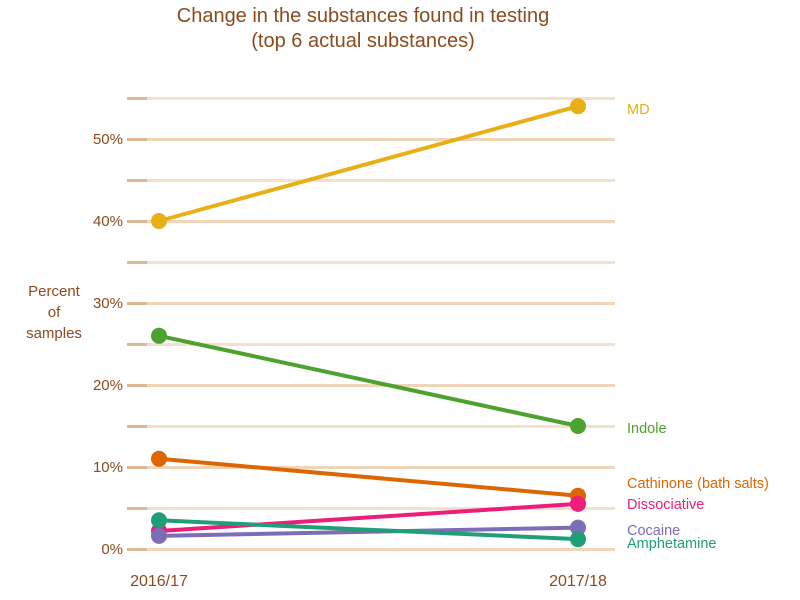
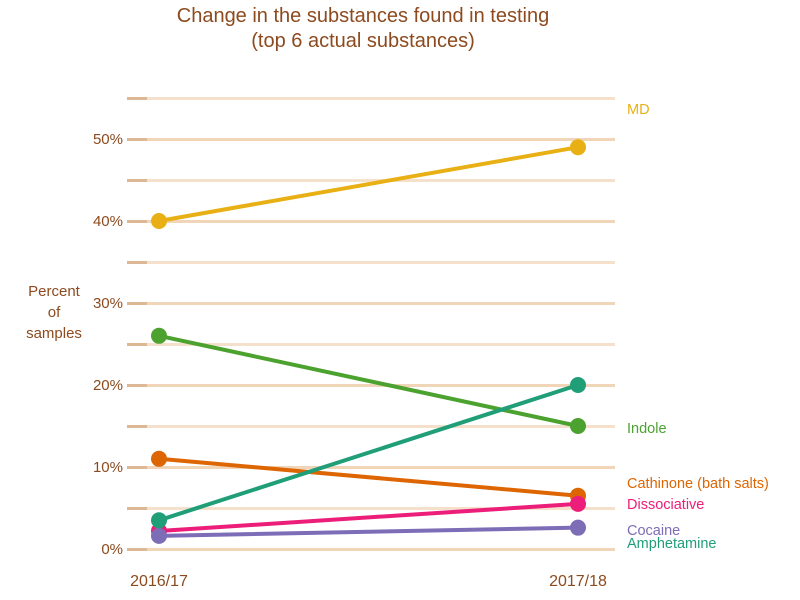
MD/2017/18: 54% -> 49%
Amphetamine/2017/18: 1% -> 20%
